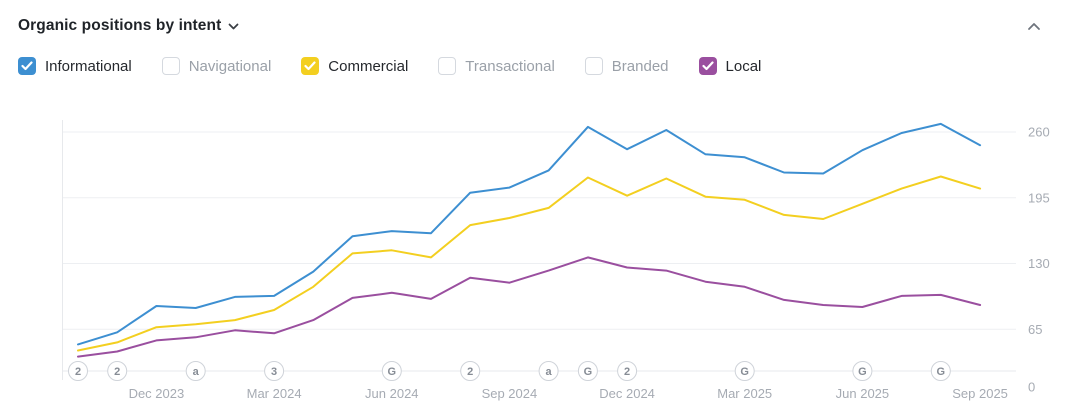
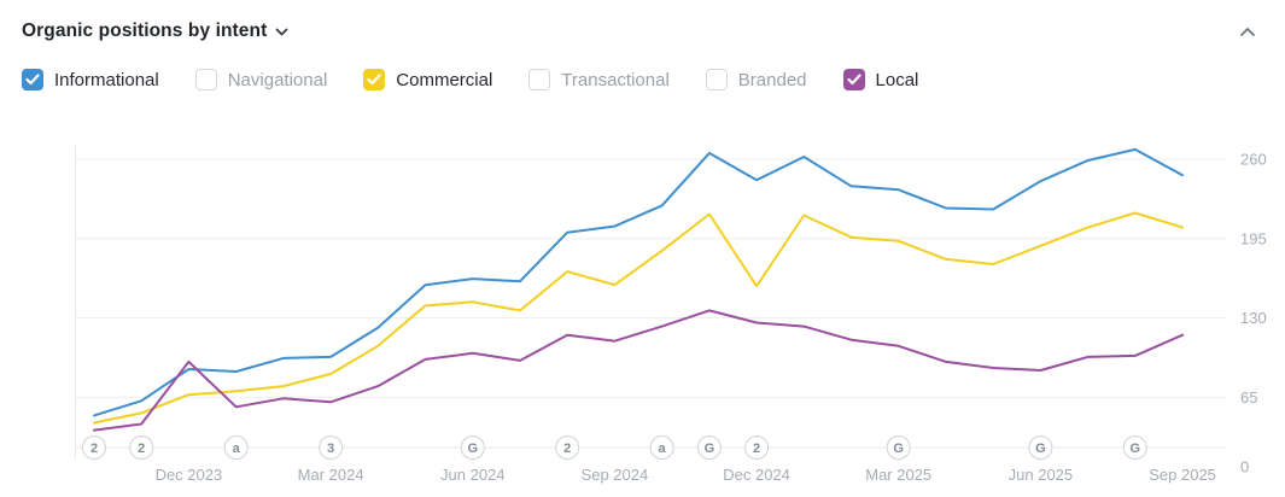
Local/Dec 2023: 54 -> 94
Commercial/Sep 2024: 175 -> 157
Commercial/Dec 2024: 197 -> 156
Local/Sep 2025: 89 -> 116
